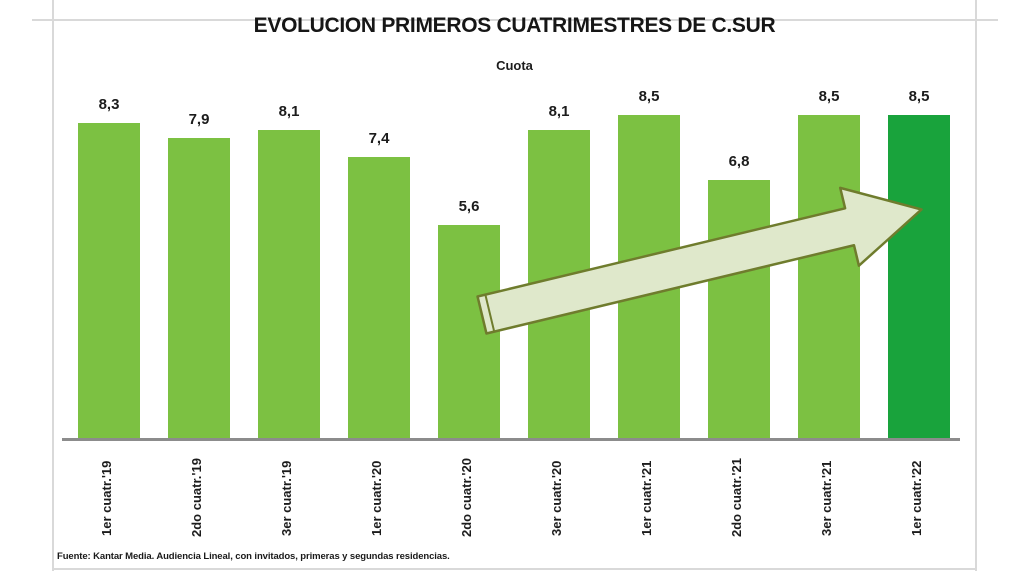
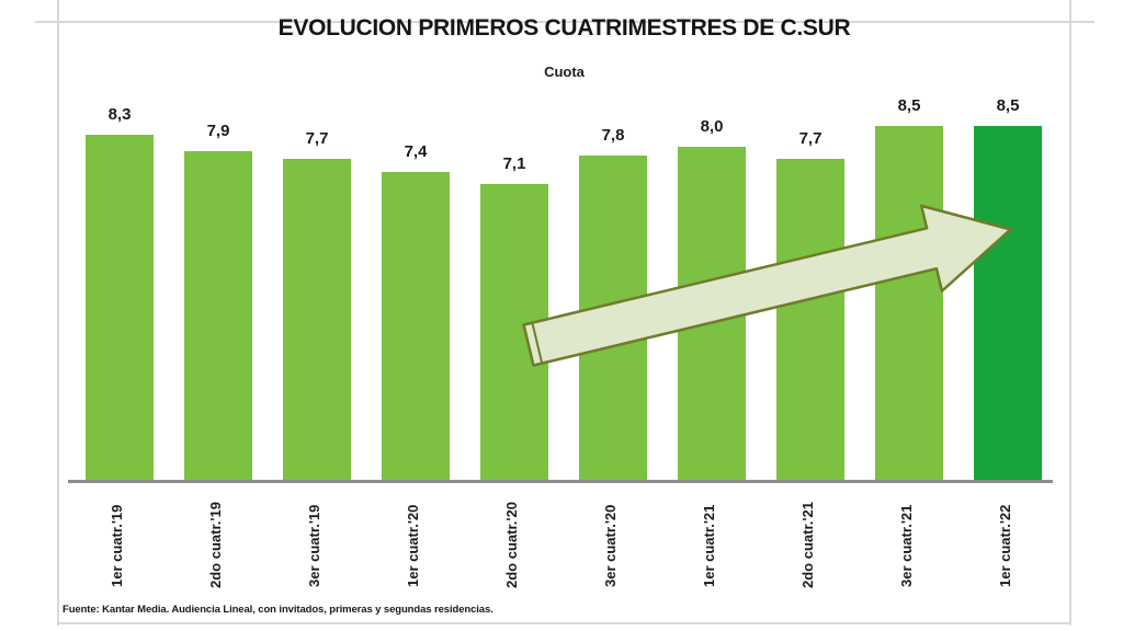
3er cuatr.'19: 8,1 -> 7,7
2do cuatr.'20: 5,6 -> 7,1
3er cuatr.'20: 8,1 -> 7,8
1er cuatr.'21: 8,5 -> 8,0
2do cuatr.'21: 6,8 -> 7,7
